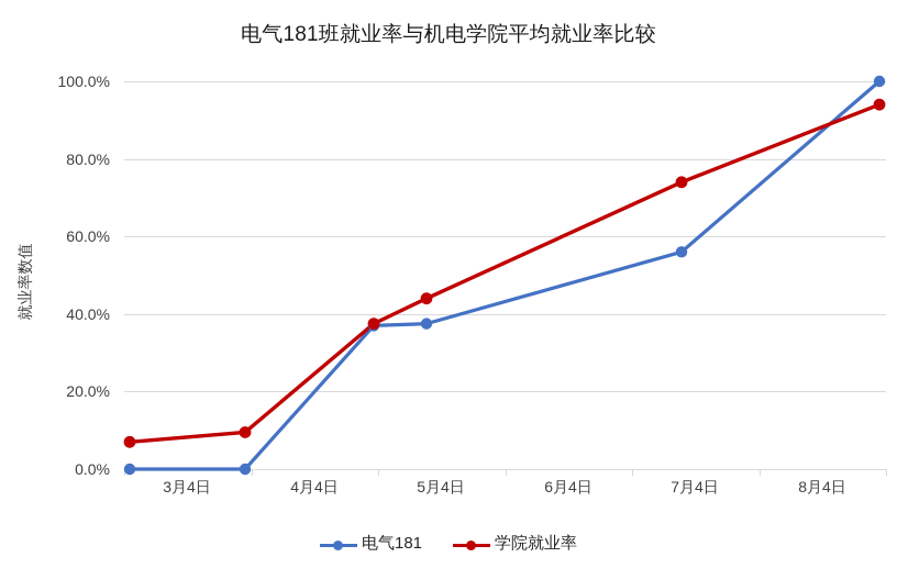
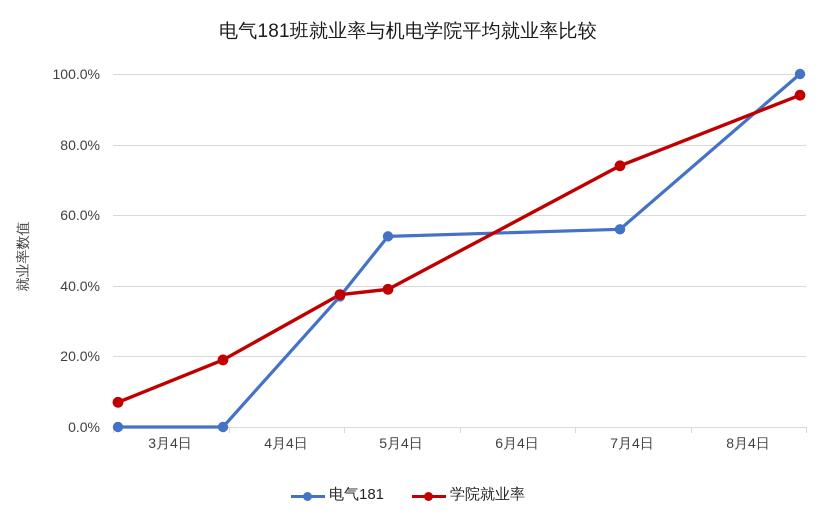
学院就业率/4月4日: 10% -> 19%
电气181/6月4日: 38% -> 54%
学院就业率/6月4日: 44% -> 39%
